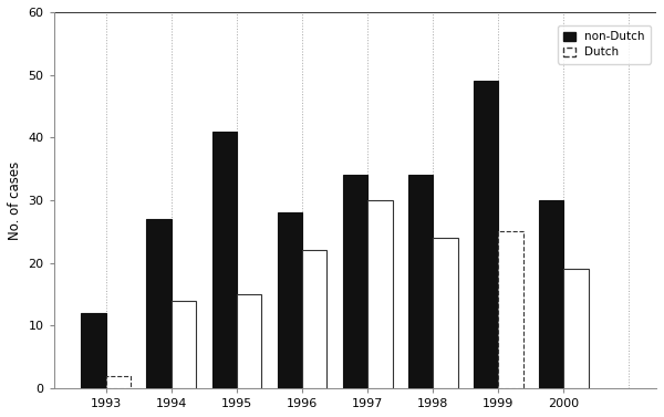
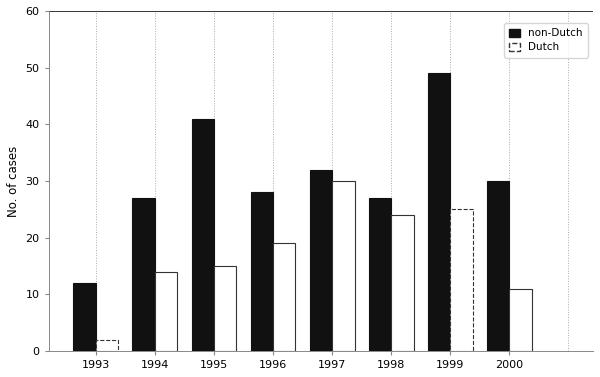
Dutch/1996: 22 -> 19
non-Dutch/1997: 34 -> 32
non-Dutch/1998: 34 -> 27
Dutch/2000: 19 -> 11
